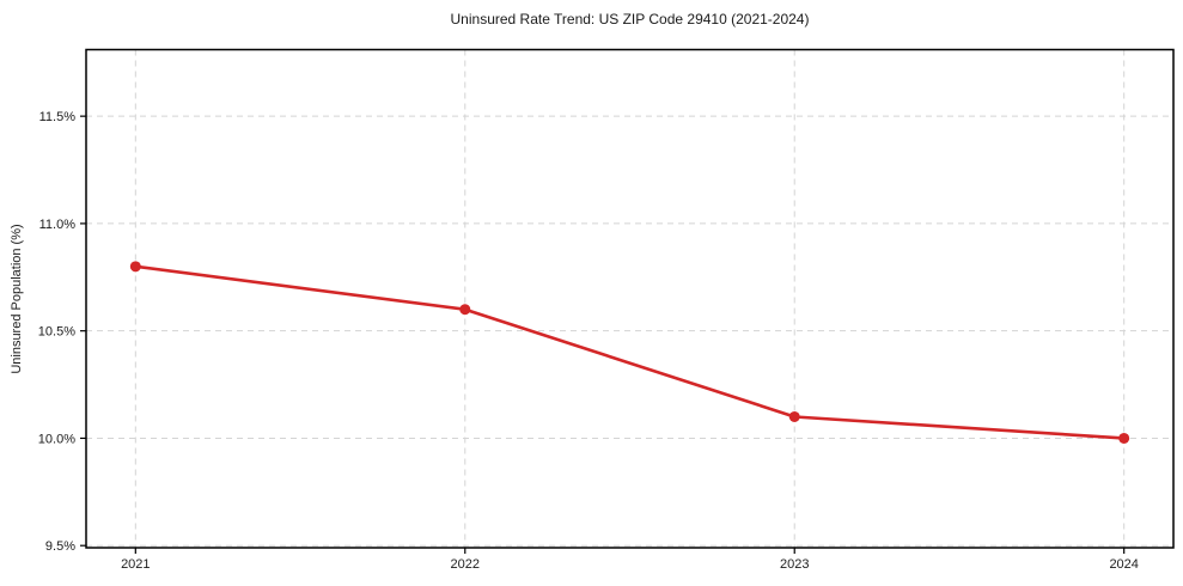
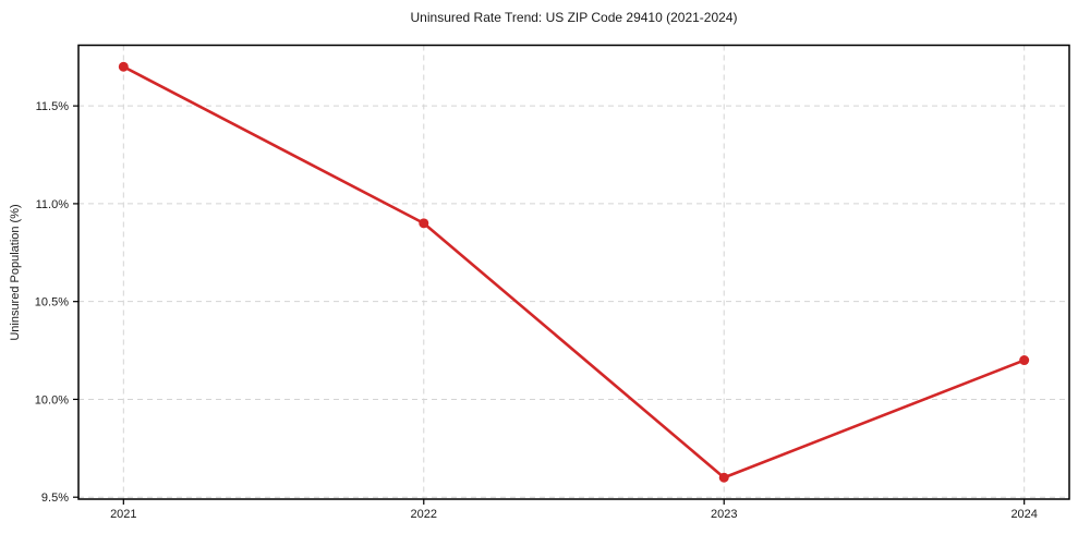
2021: 10.8% -> 11.7%
2022: 10.6% -> 10.9%
2023: 10.1% -> 9.6%
2024: 10.0% -> 10.2%
